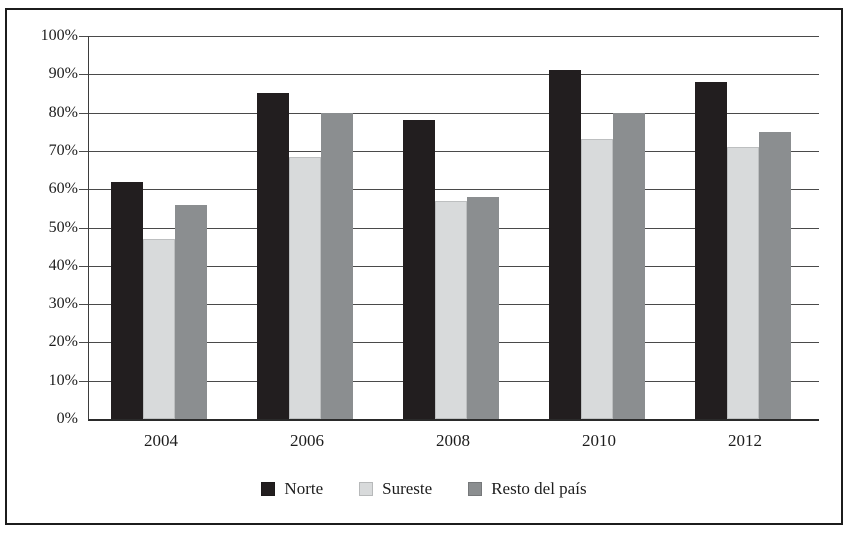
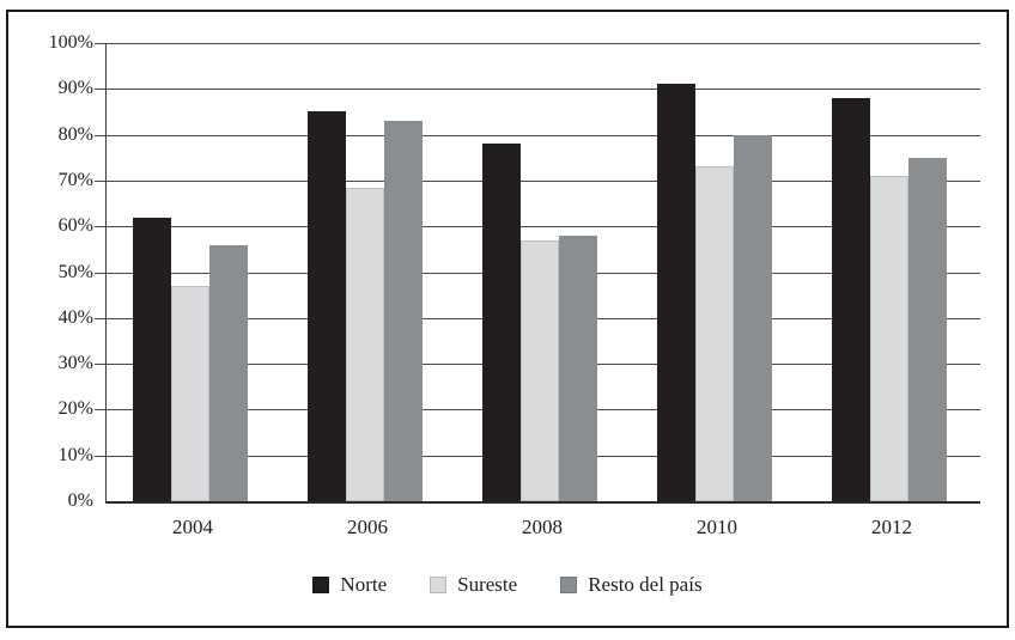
Resto del país/2006: 80% -> 83%
